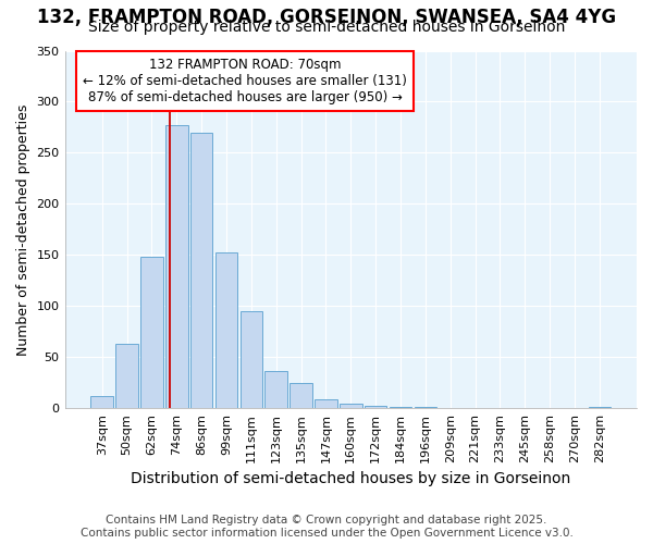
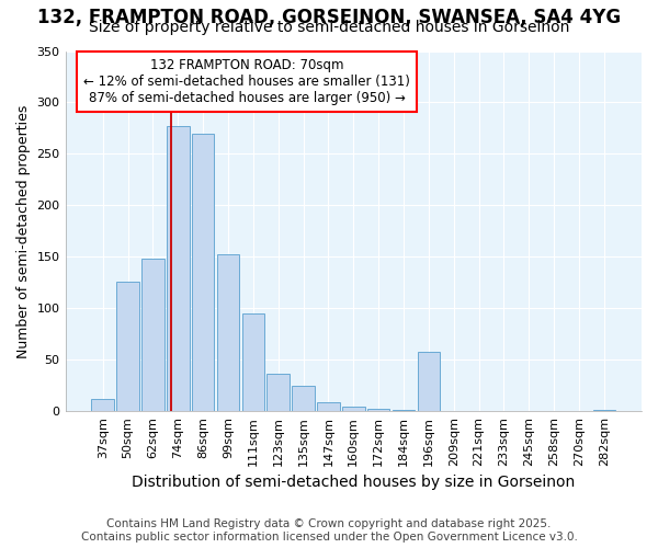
50sqm: 63 -> 126
196sqm: 1 -> 58
